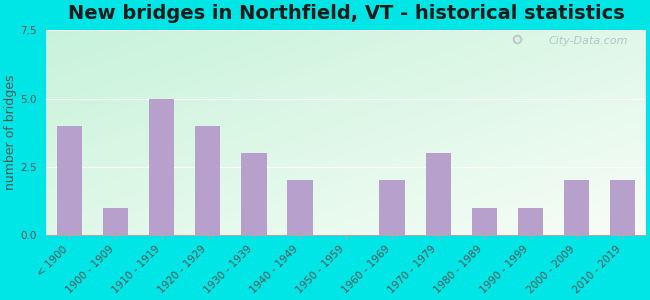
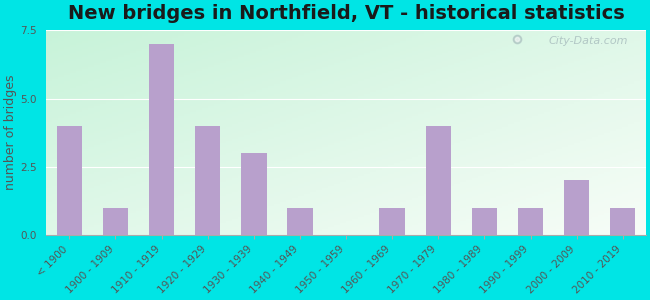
1910 - 1919: 5 -> 7
1940 - 1949: 2 -> 1
1960 - 1969: 2 -> 1
1970 - 1979: 3 -> 4
2010 - 2019: 2 -> 1
